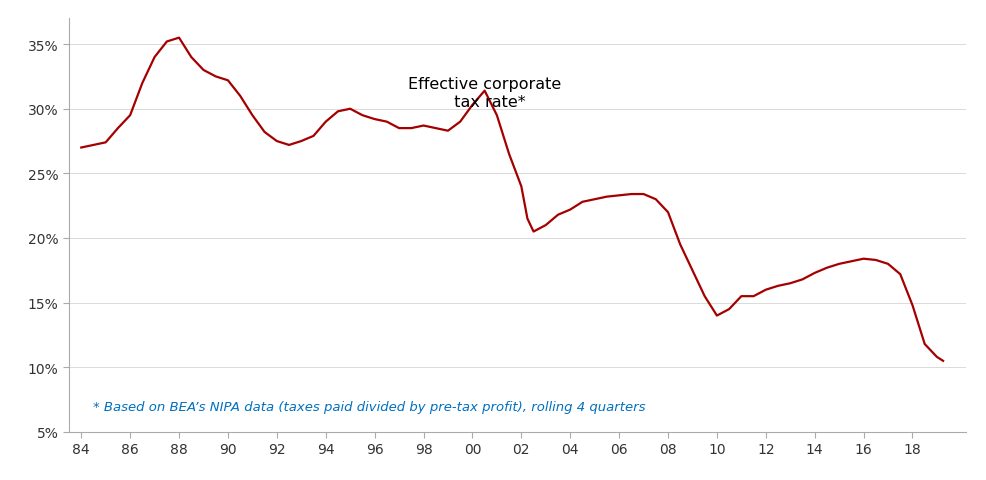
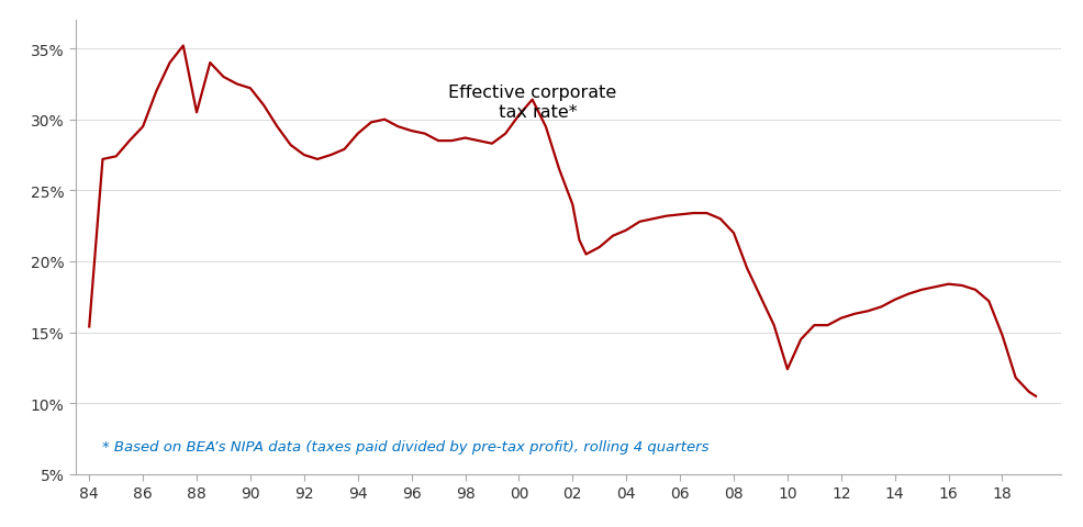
84: 27.0% -> 15.4%
88: 35.5% -> 30.5%
10: 14.0% -> 12.4%
